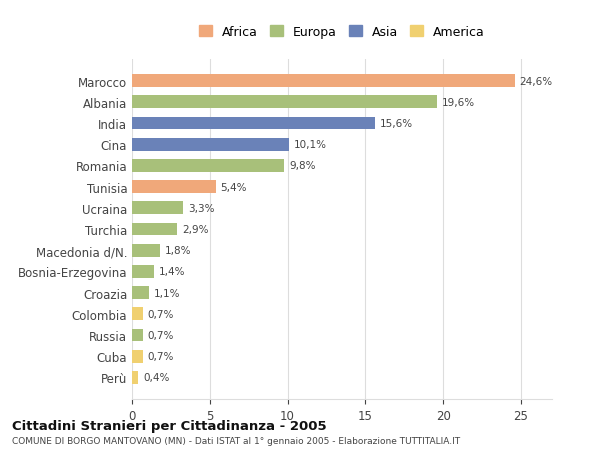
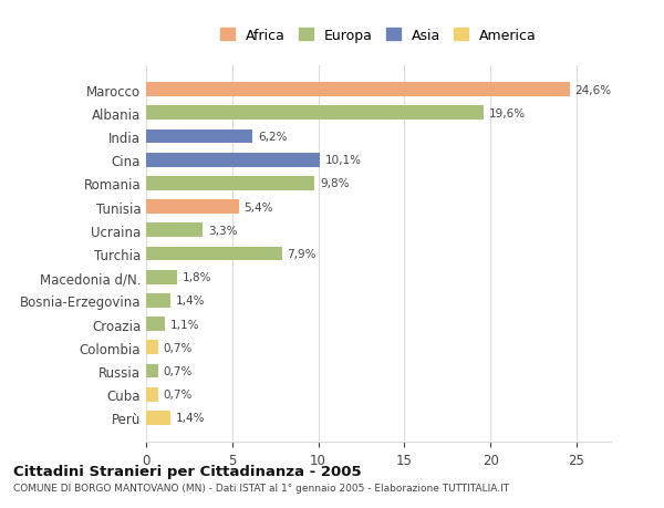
India: 15,6% -> 6,2%
Turchia: 2,9% -> 7,9%
Perù: 0,4% -> 1,4%
